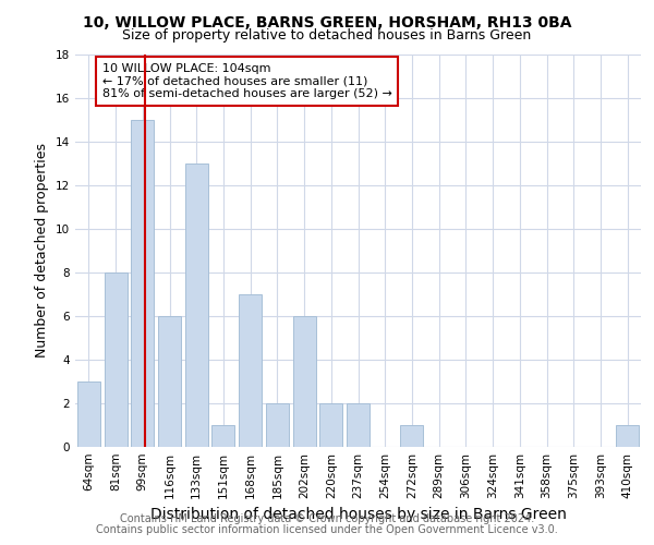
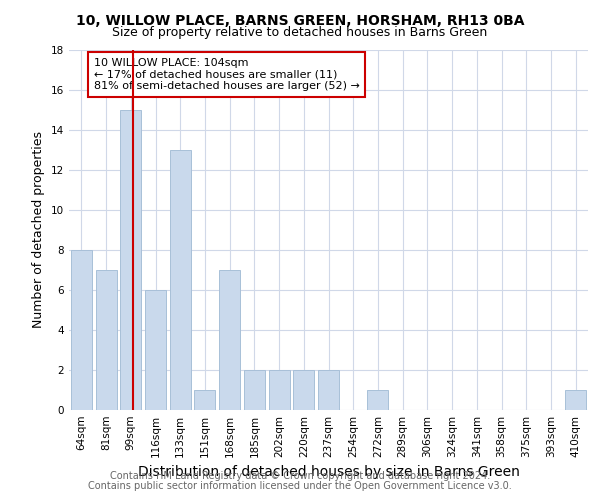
64sqm: 3 -> 8
81sqm: 8 -> 7
202sqm: 6 -> 2
